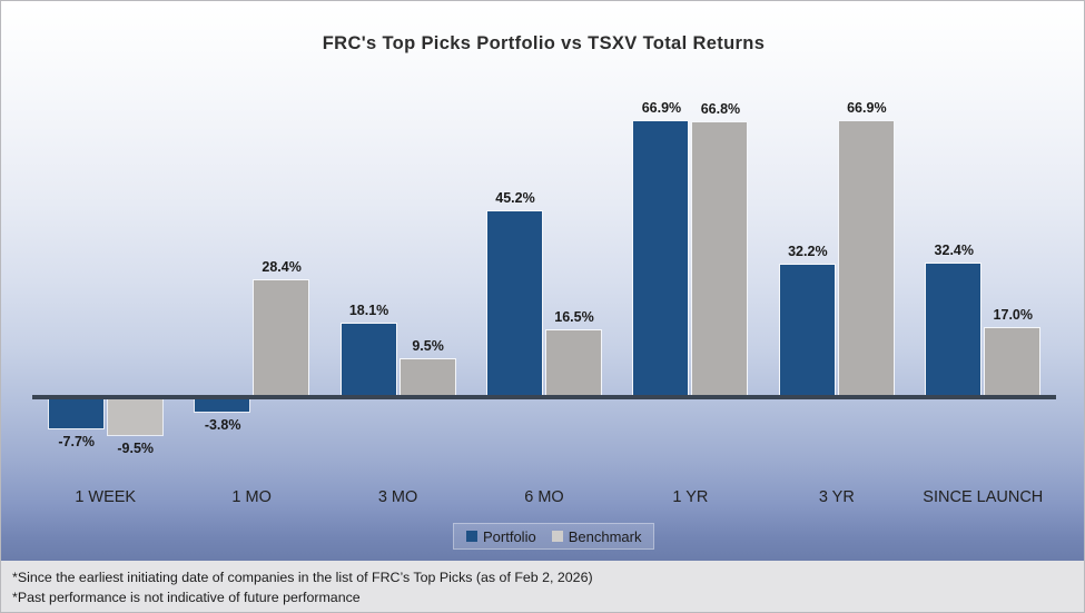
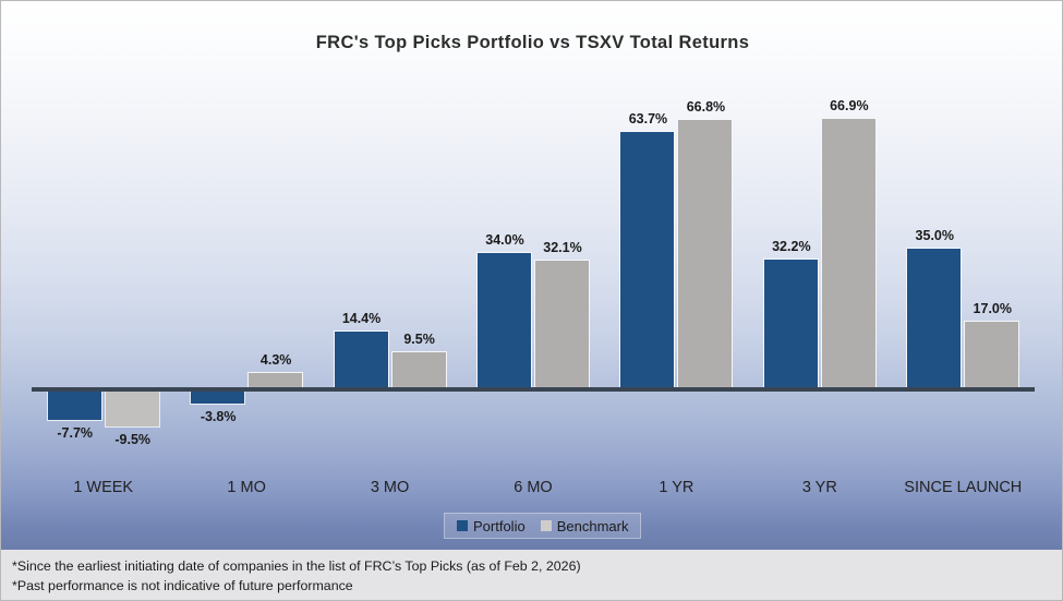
Benchmark/1 MO: 28.4% -> 4.3%
Portfolio/3 MO: 18.1% -> 14.4%
Portfolio/6 MO: 45.2% -> 34.0%
Benchmark/6 MO: 16.5% -> 32.1%
Portfolio/1 YR: 66.9% -> 63.7%
Portfolio/SINCE LAUNCH: 32.4% -> 35.0%
